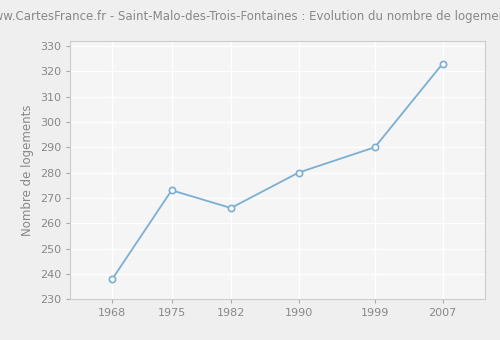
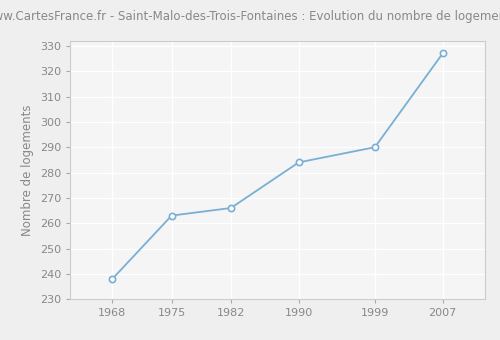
1975: 273 -> 263
1990: 280 -> 284
2007: 323 -> 327
